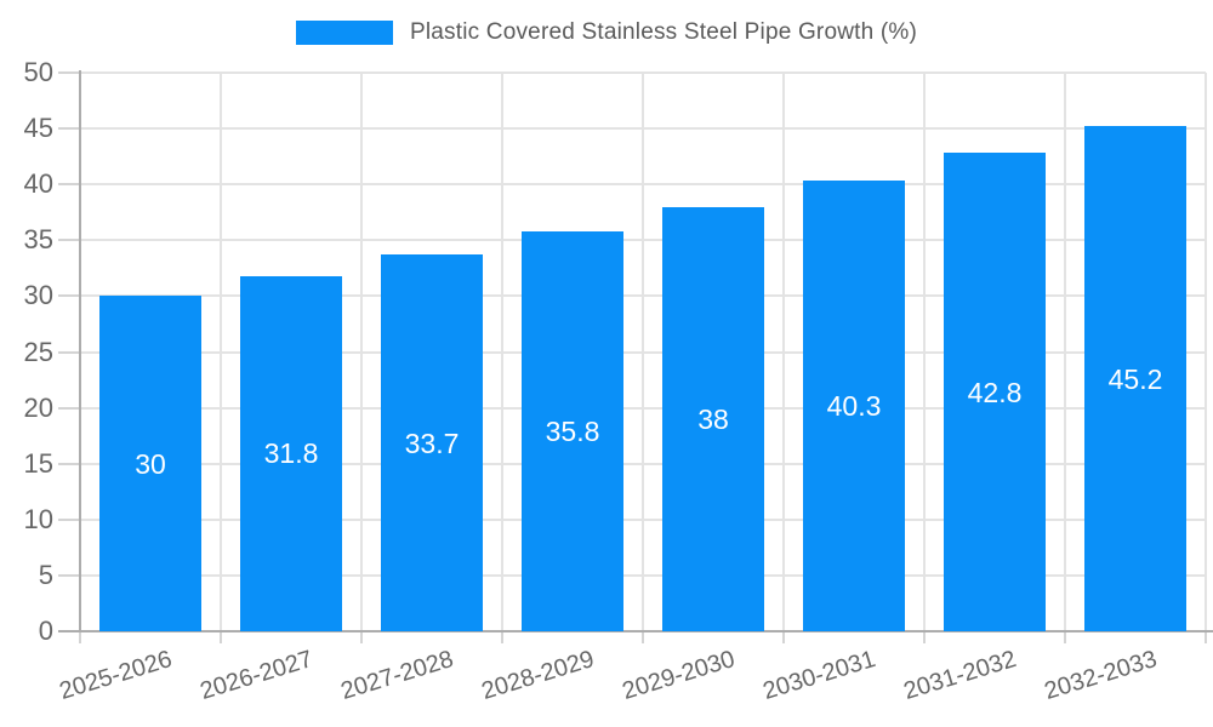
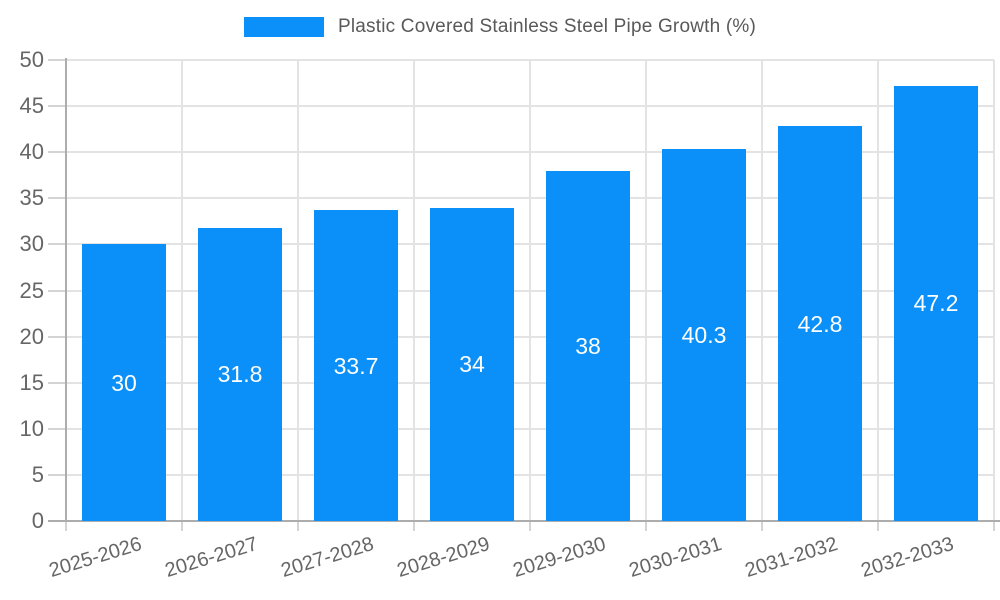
2028-2029: 35.8 -> 34
2032-2033: 45.2 -> 47.2
